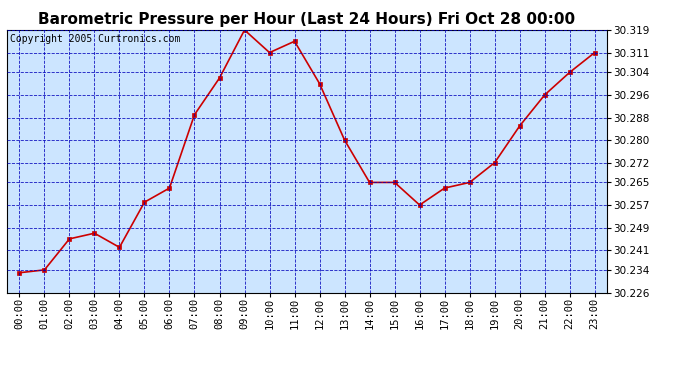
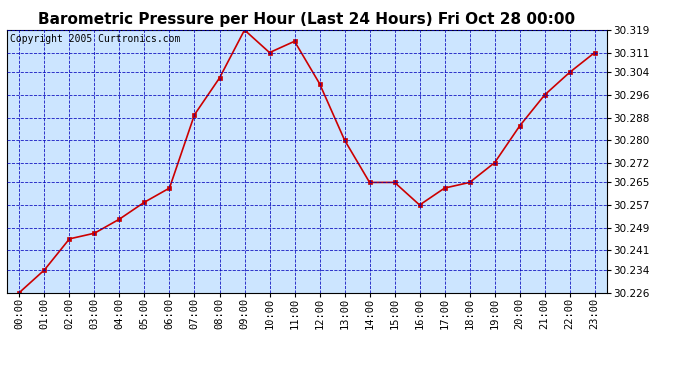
00:00: 30.233 -> 30.226
04:00: 30.242 -> 30.252
